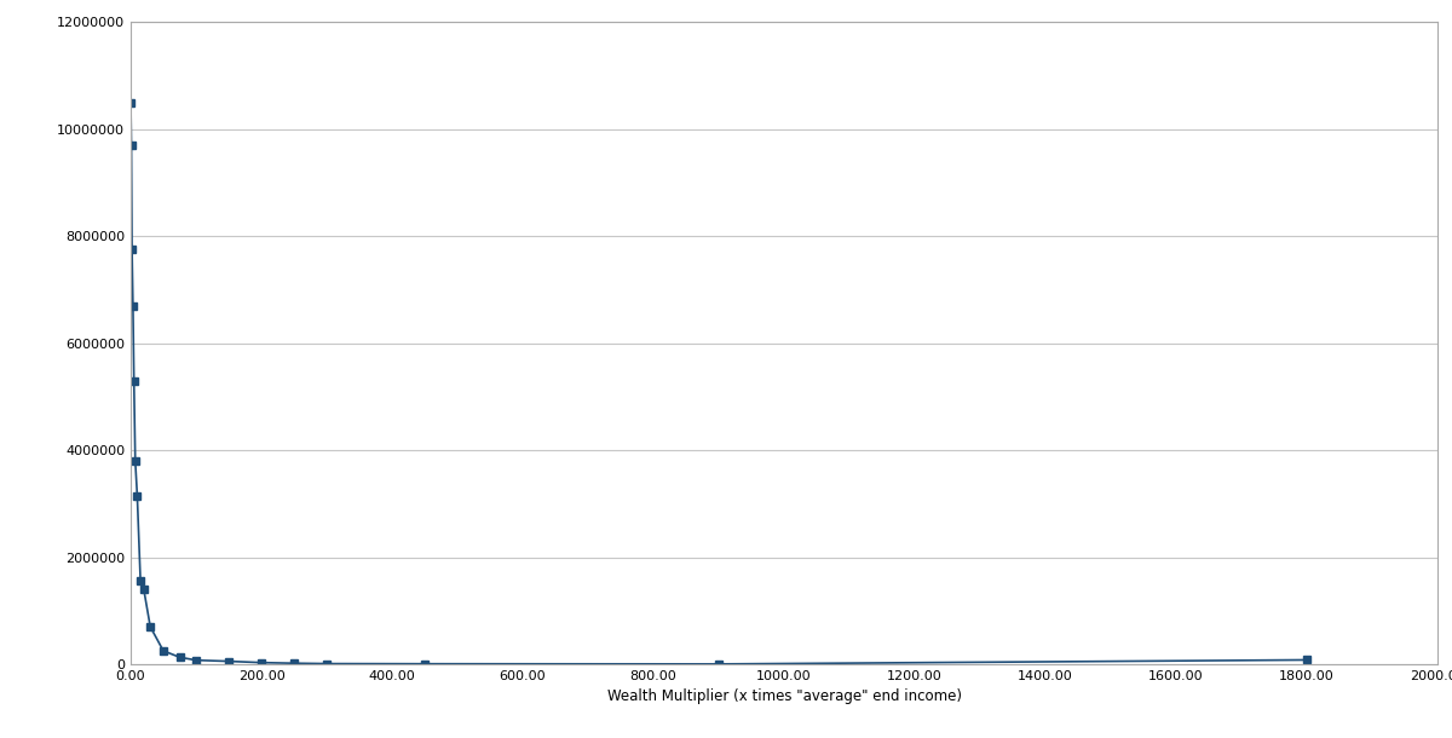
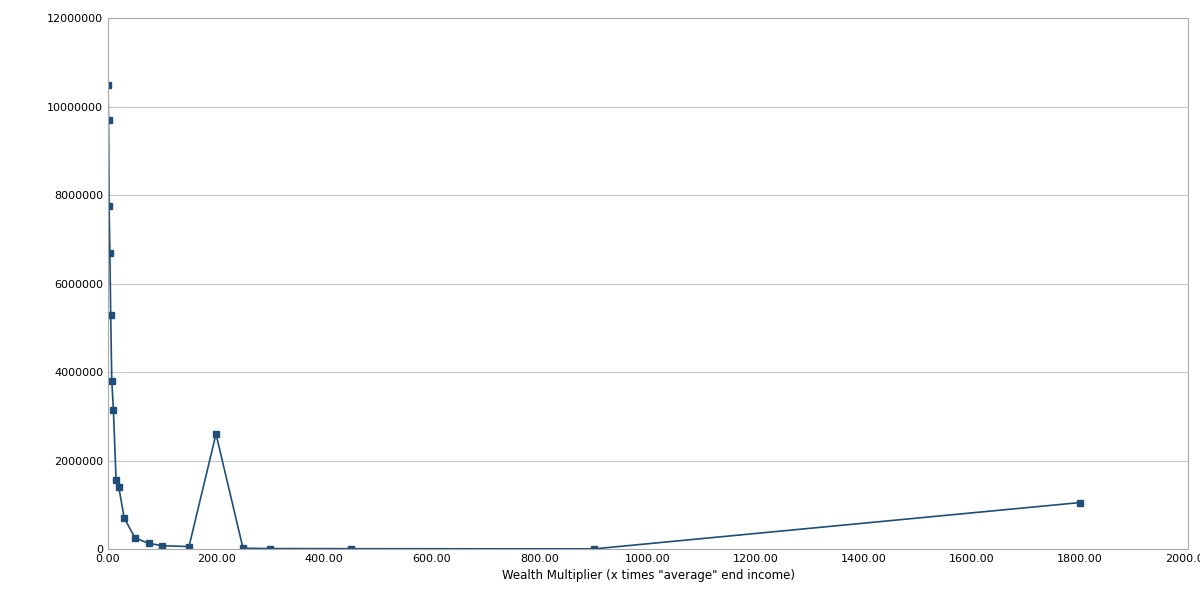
200.00: 30000 -> 2600000
1800.00: 80000 -> 1050000
